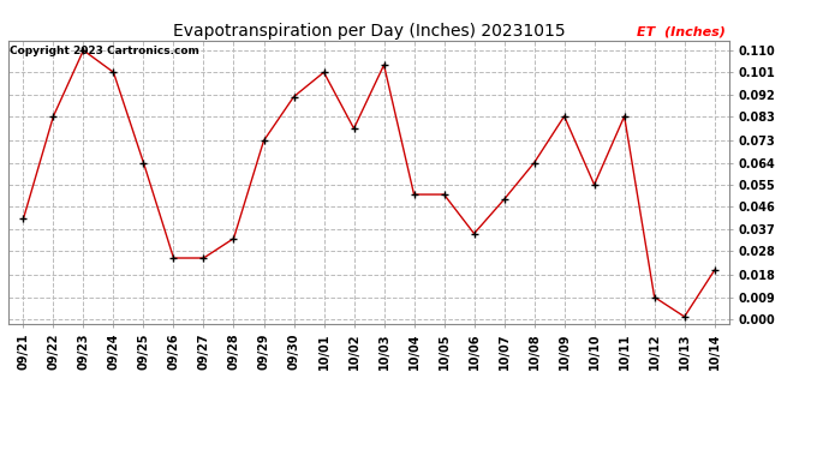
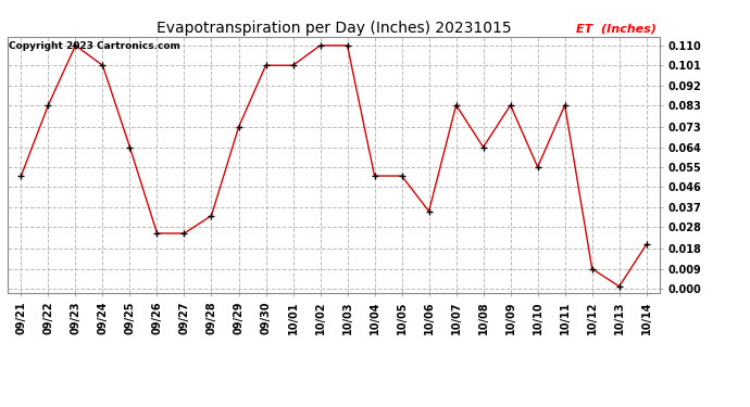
09/21: 0.041 -> 0.051
09/30: 0.091 -> 0.101
10/02: 0.078 -> 0.110
10/03: 0.104 -> 0.110
10/07: 0.049 -> 0.083
